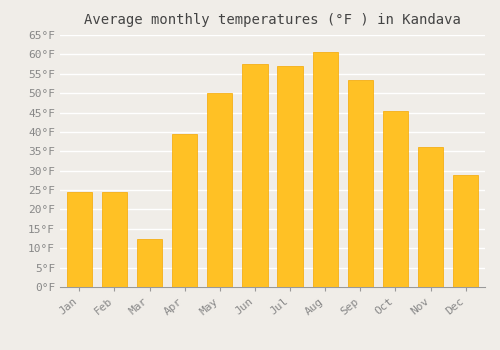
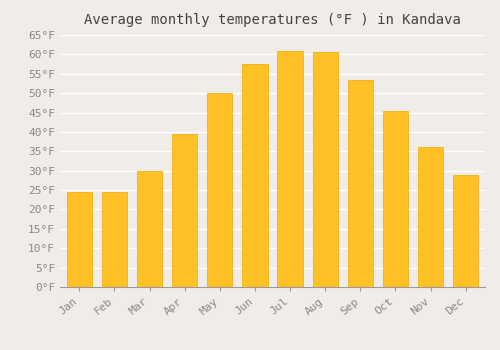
Mar: 12.5°F -> 30.0°F
Jul: 57.0°F -> 61.0°F
